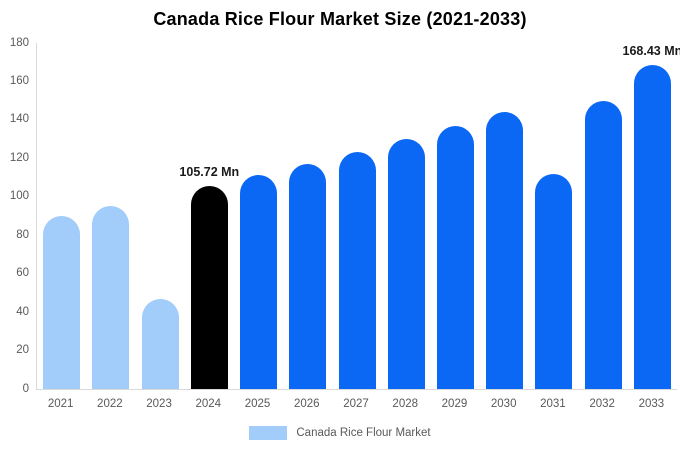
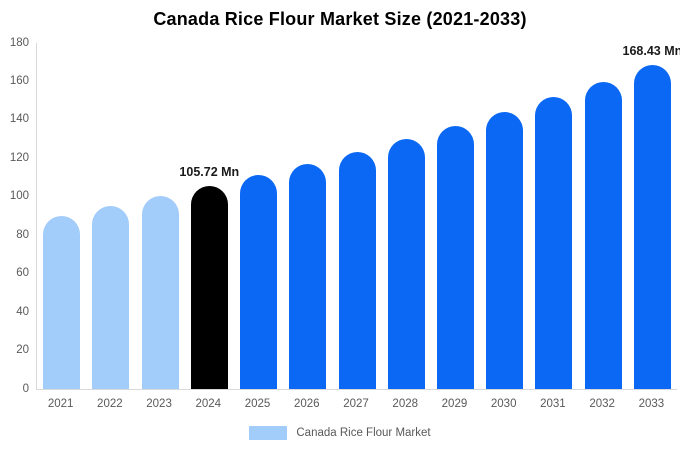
2023: 47 -> 100
2031: 112 -> 152
2032: 150 -> 160
